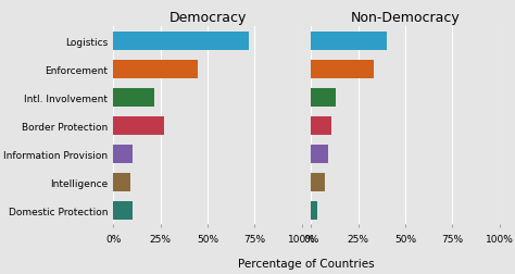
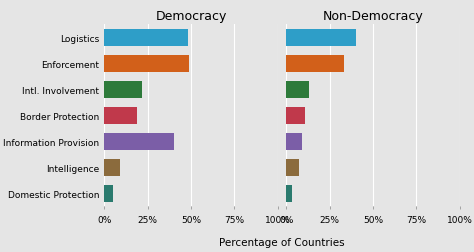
Democracy/Logistics: 72% -> 48%
Democracy/Enforcement: 45% -> 49%
Democracy/Border Protection: 27% -> 19%
Democracy/Information Provision: 10% -> 40%
Democracy/Domestic Protection: 10% -> 5%
